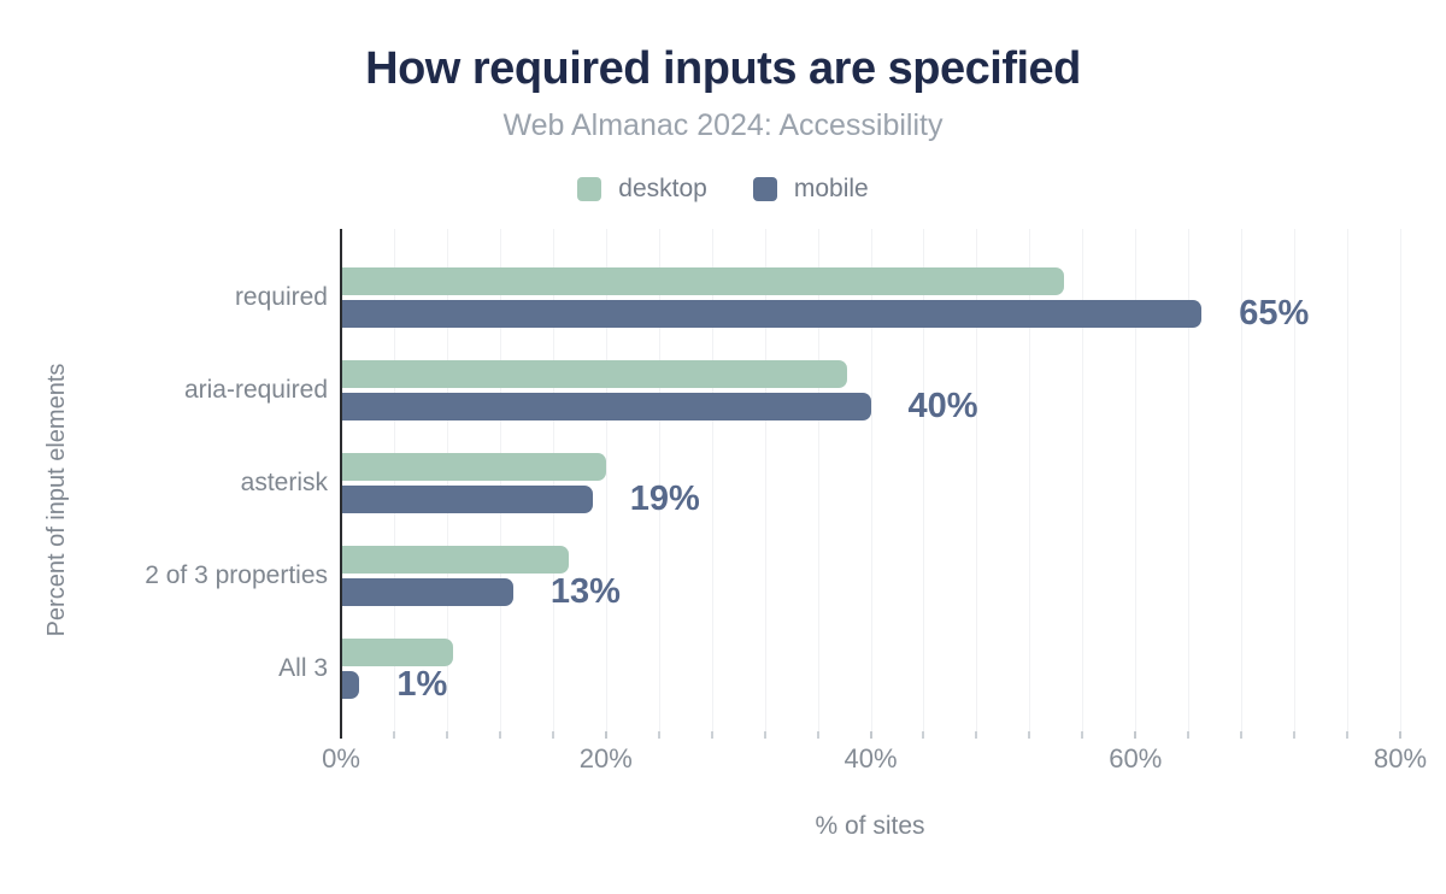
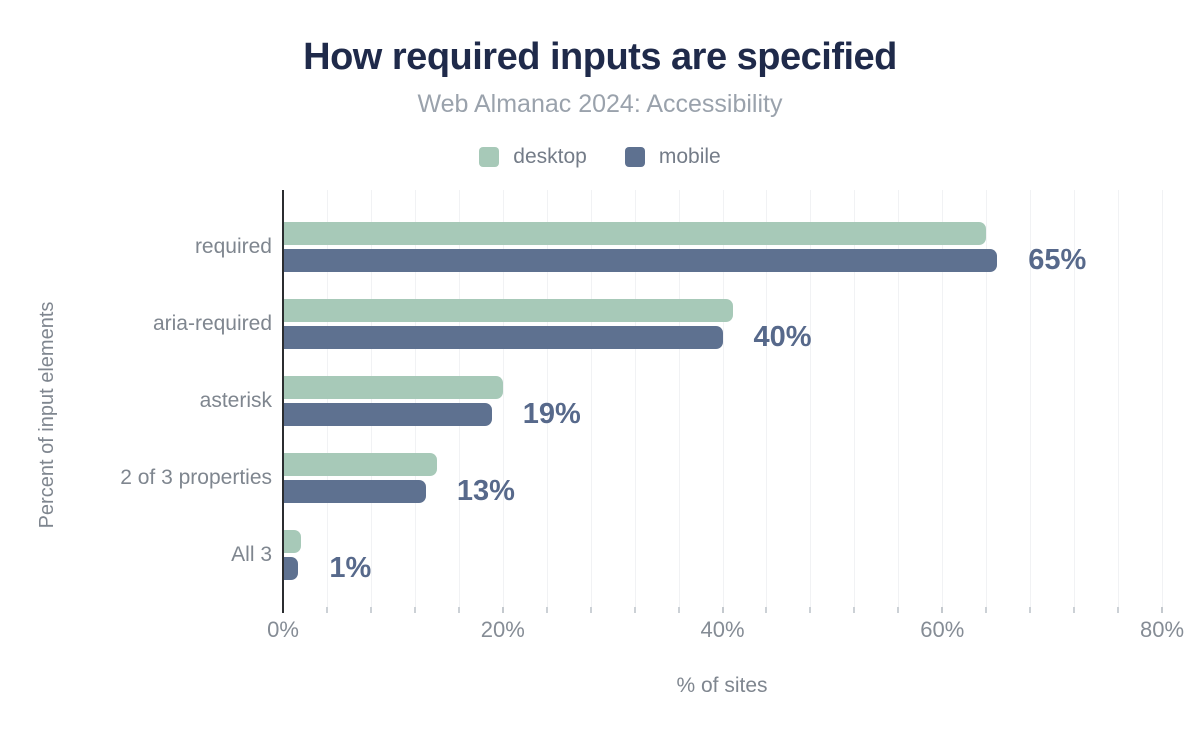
desktop/required: 54.6% -> 64.0%
desktop/aria-required: 38.2% -> 41.0%
desktop/2 of 3 properties: 17.2% -> 14.0%
desktop/All 3: 8.5% -> 1.6%
